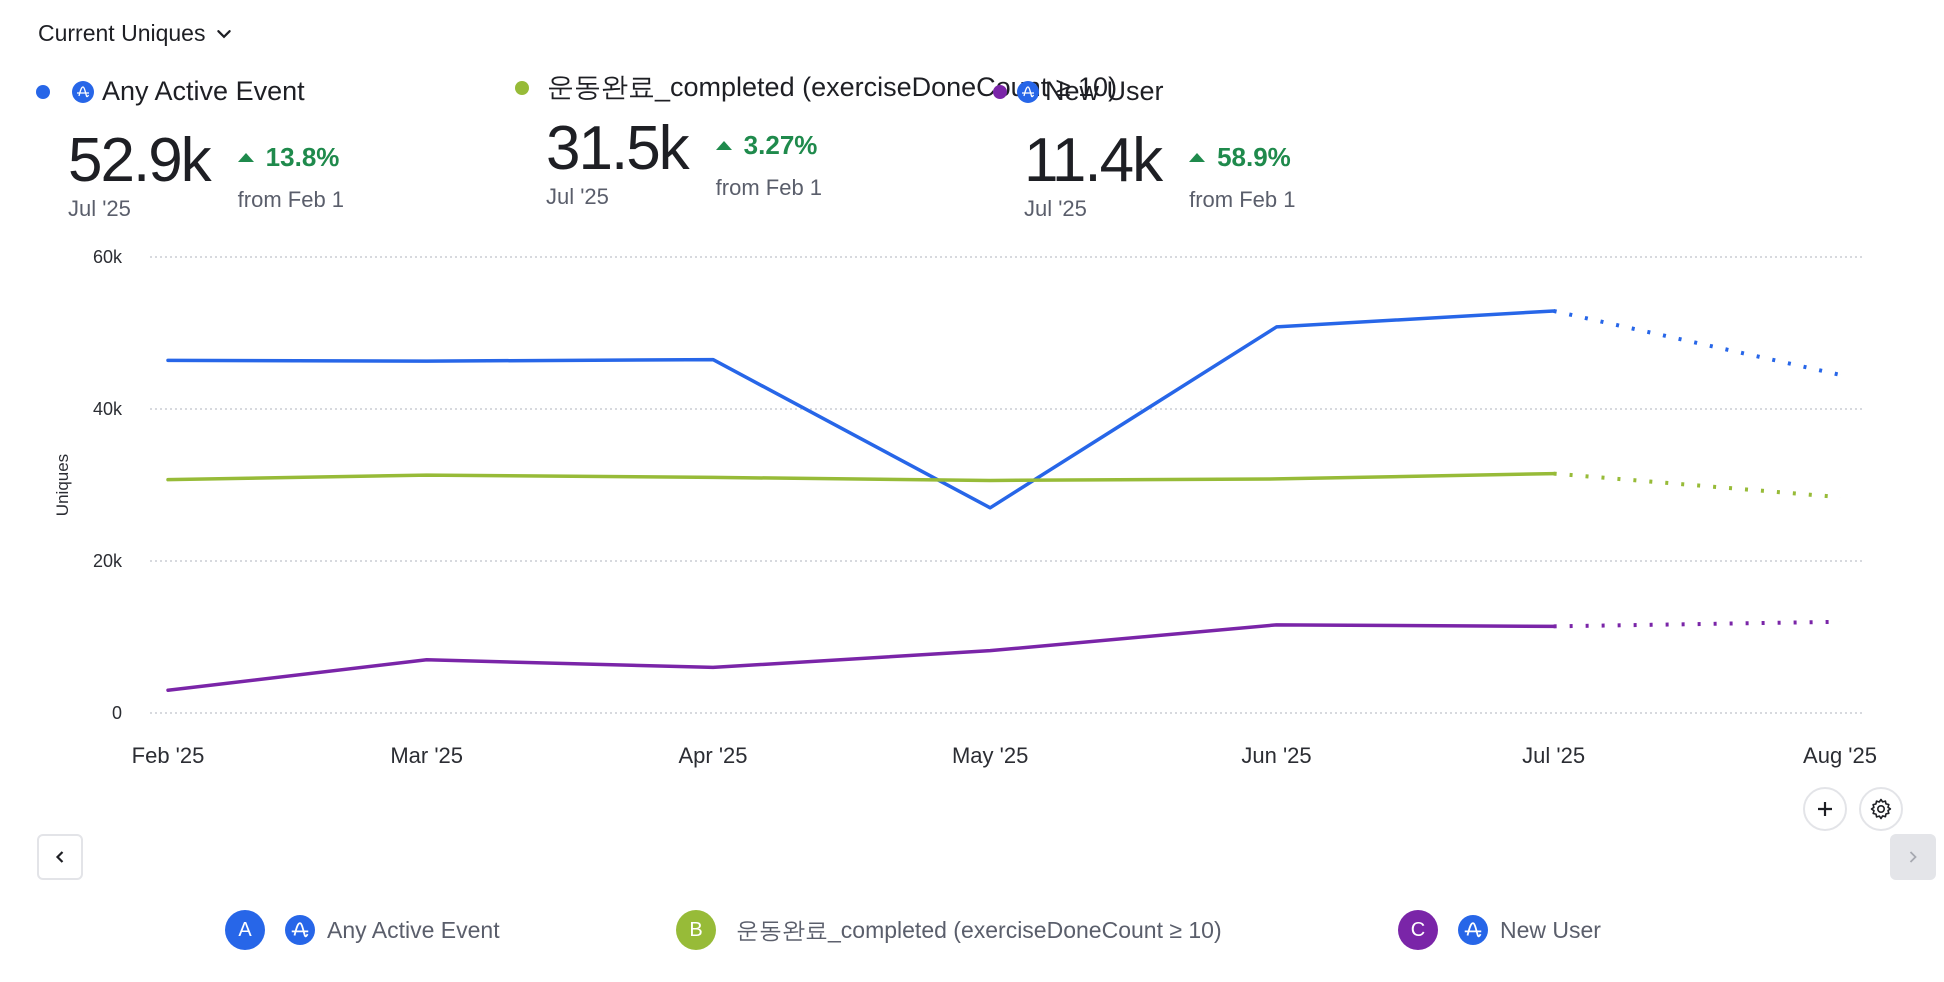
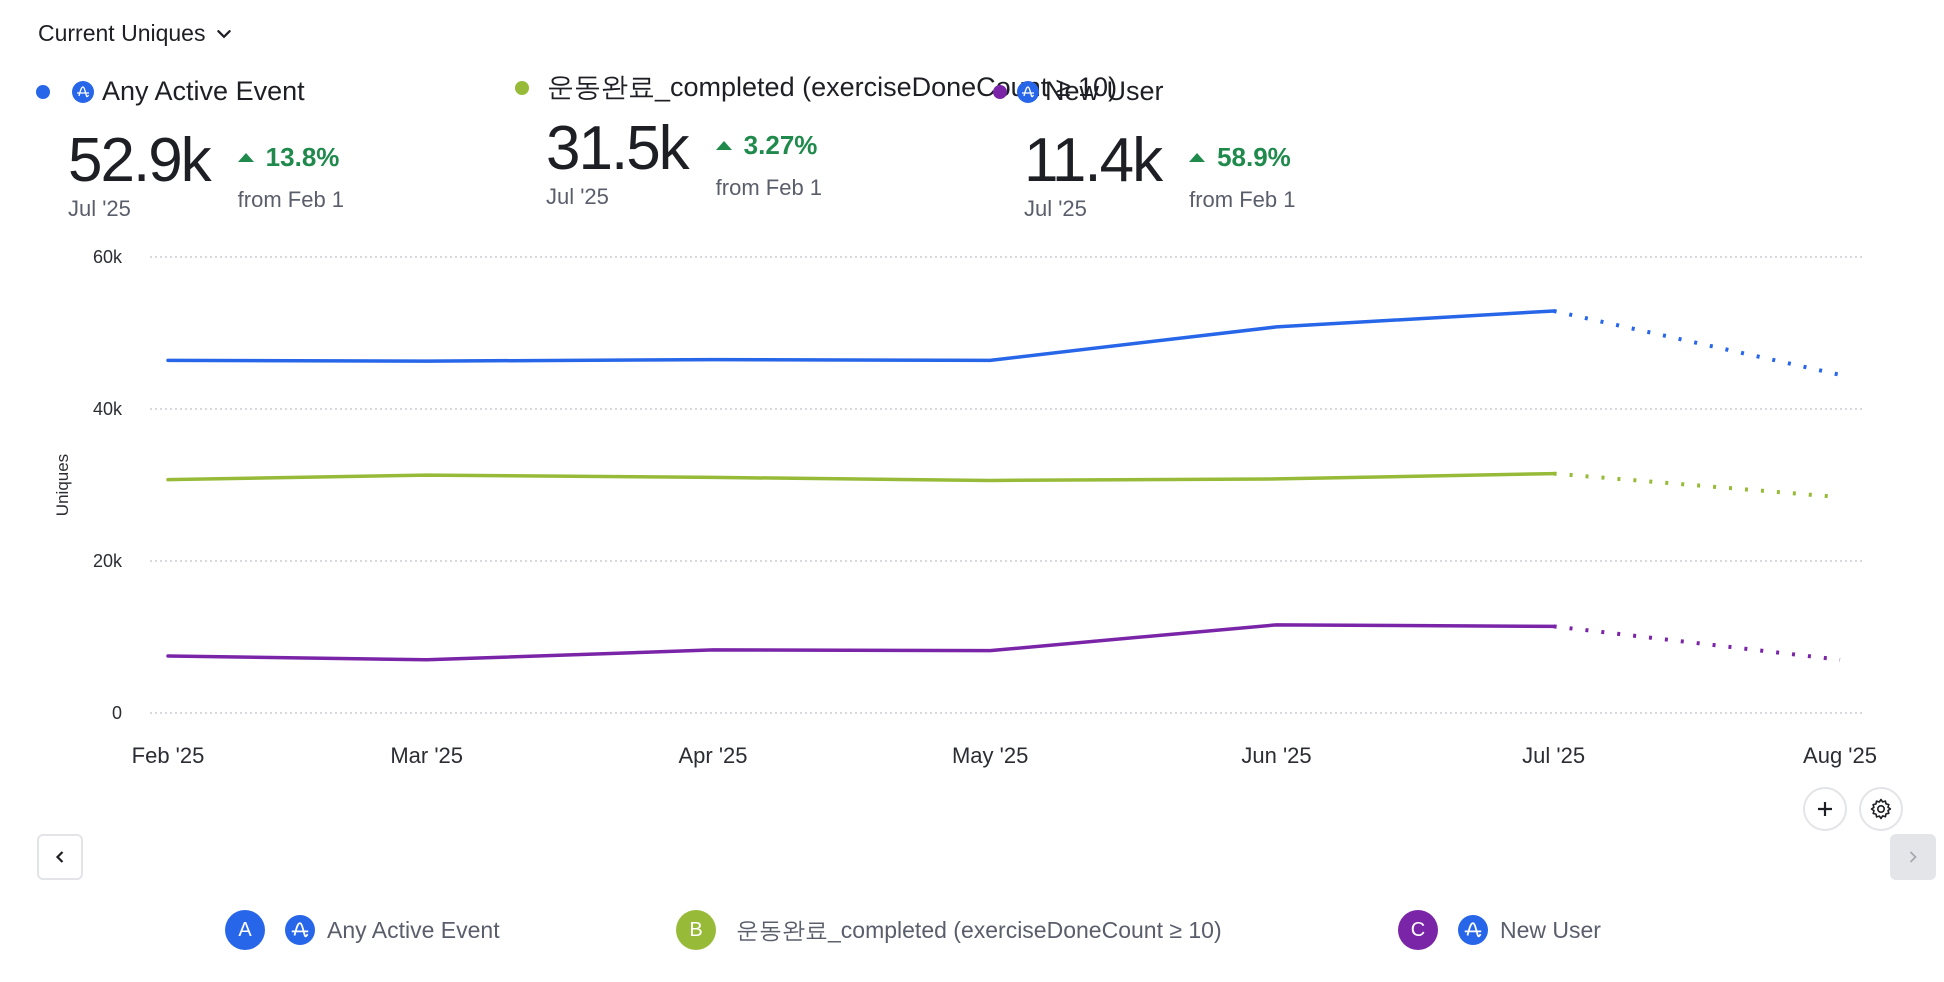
New User/Feb '25: 3k -> 8k
New User/Apr '25: 6k -> 8k
Any Active Event/May '25: 27k -> 46k
New User/Aug '25: 12k -> 7k
